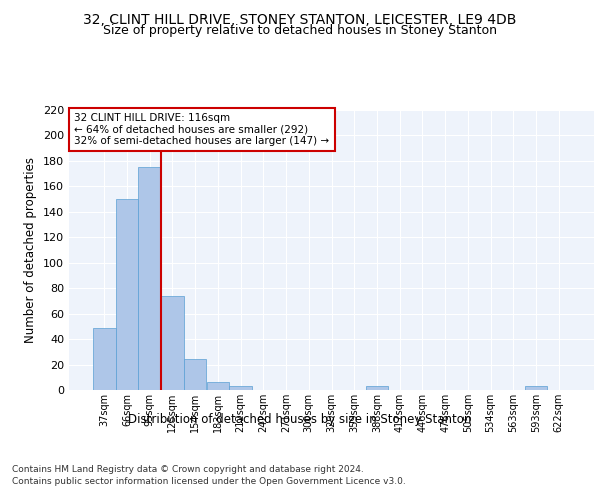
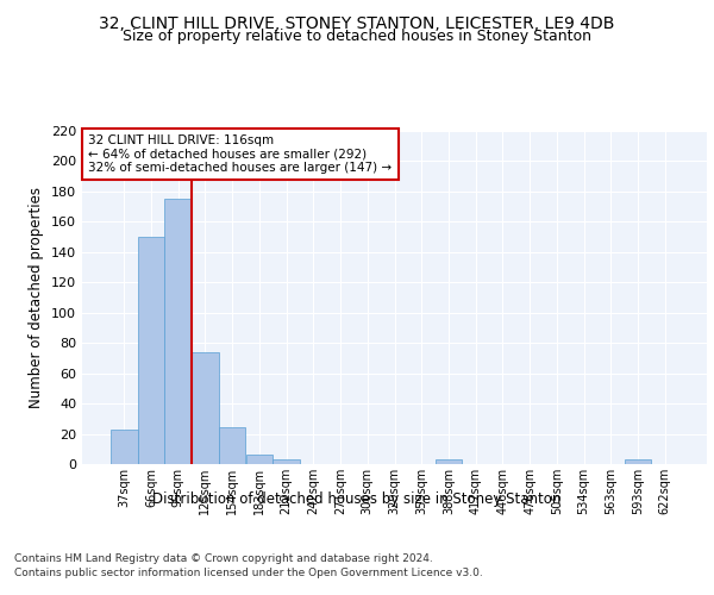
37sqm: 49 -> 23
